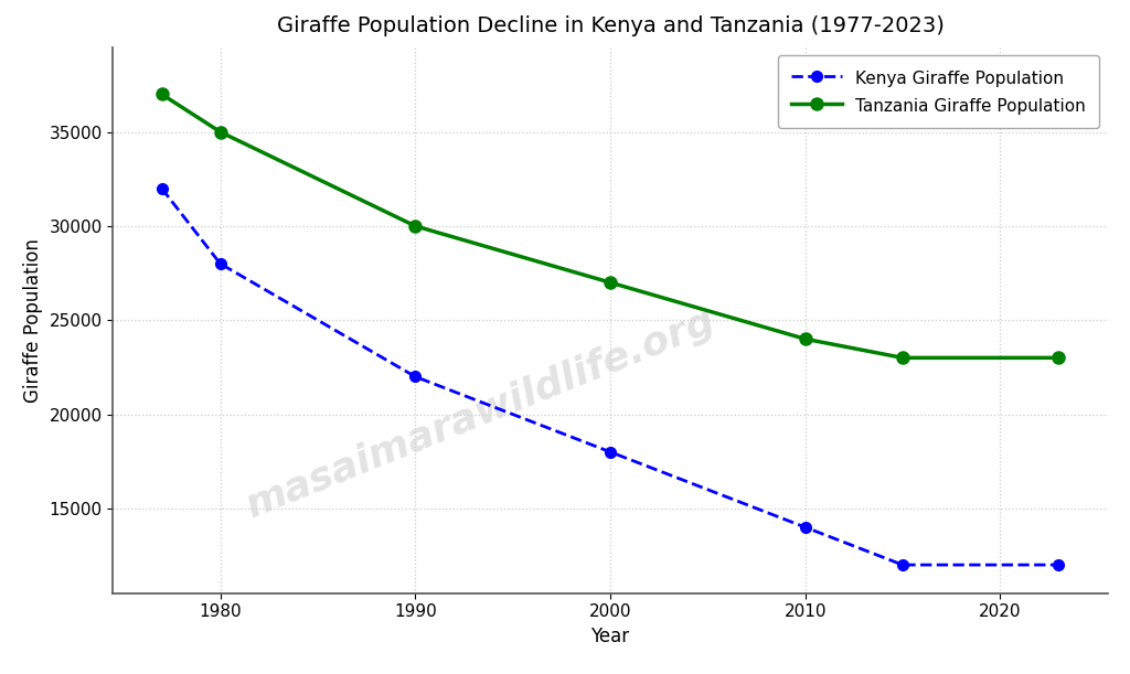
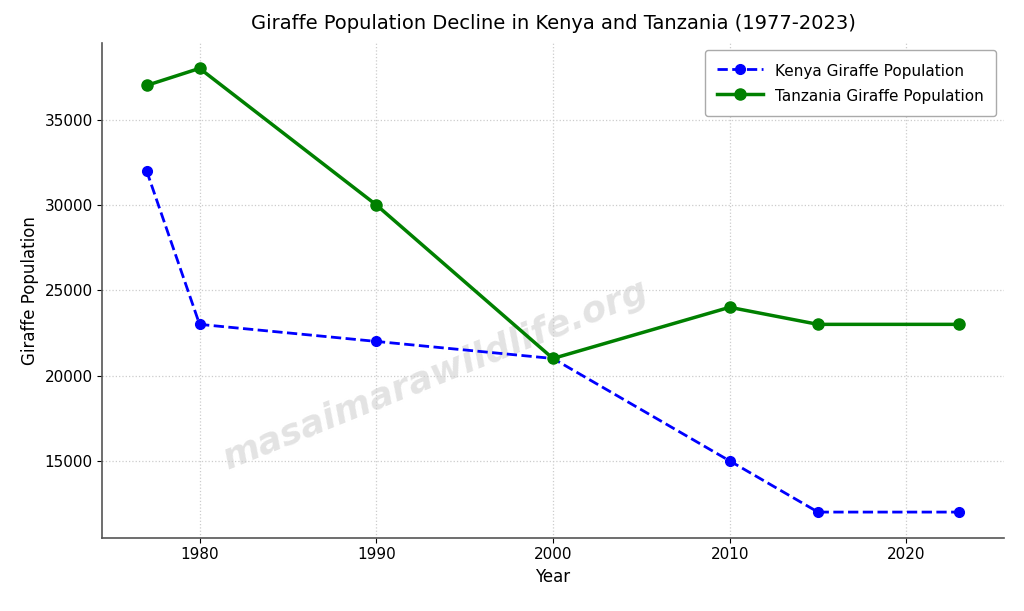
Kenya Giraffe Population/1980: 28000 -> 23000
Tanzania Giraffe Population/1980: 35000 -> 38000
Kenya Giraffe Population/2000: 18000 -> 21000
Tanzania Giraffe Population/2000: 27000 -> 21000
Kenya Giraffe Population/2010: 14000 -> 15000
